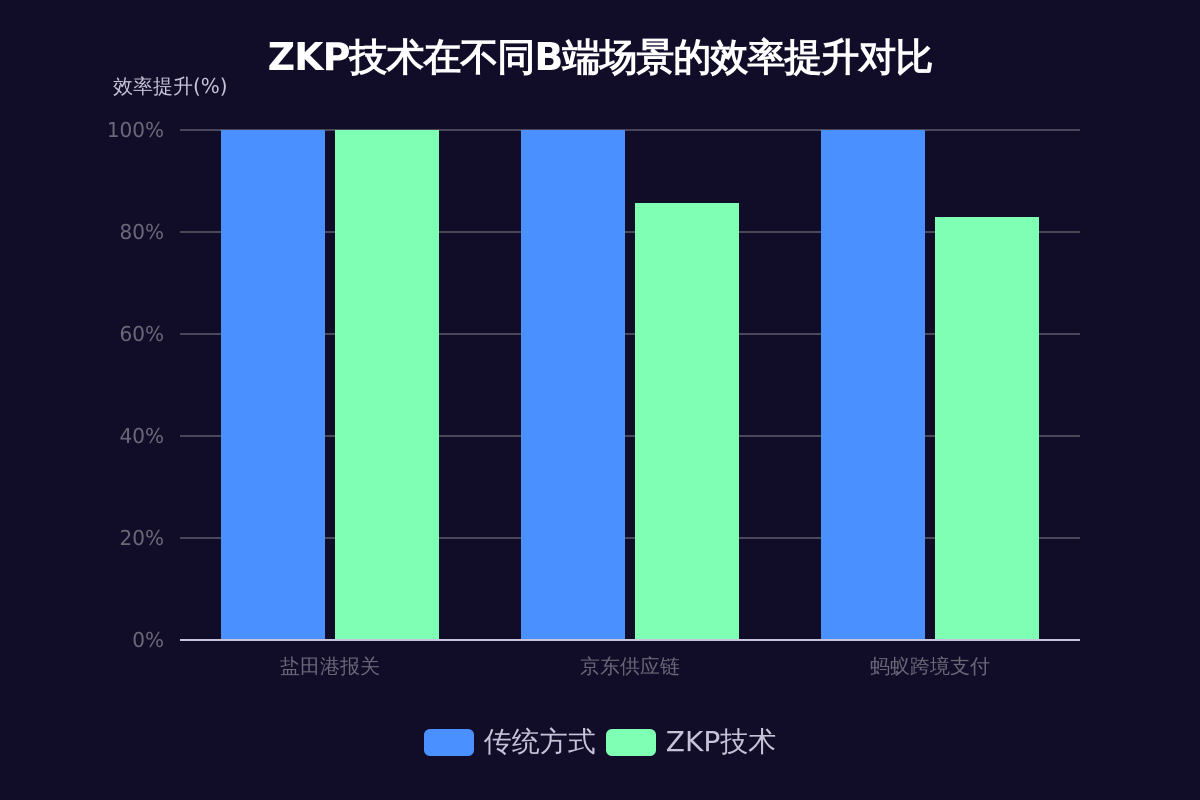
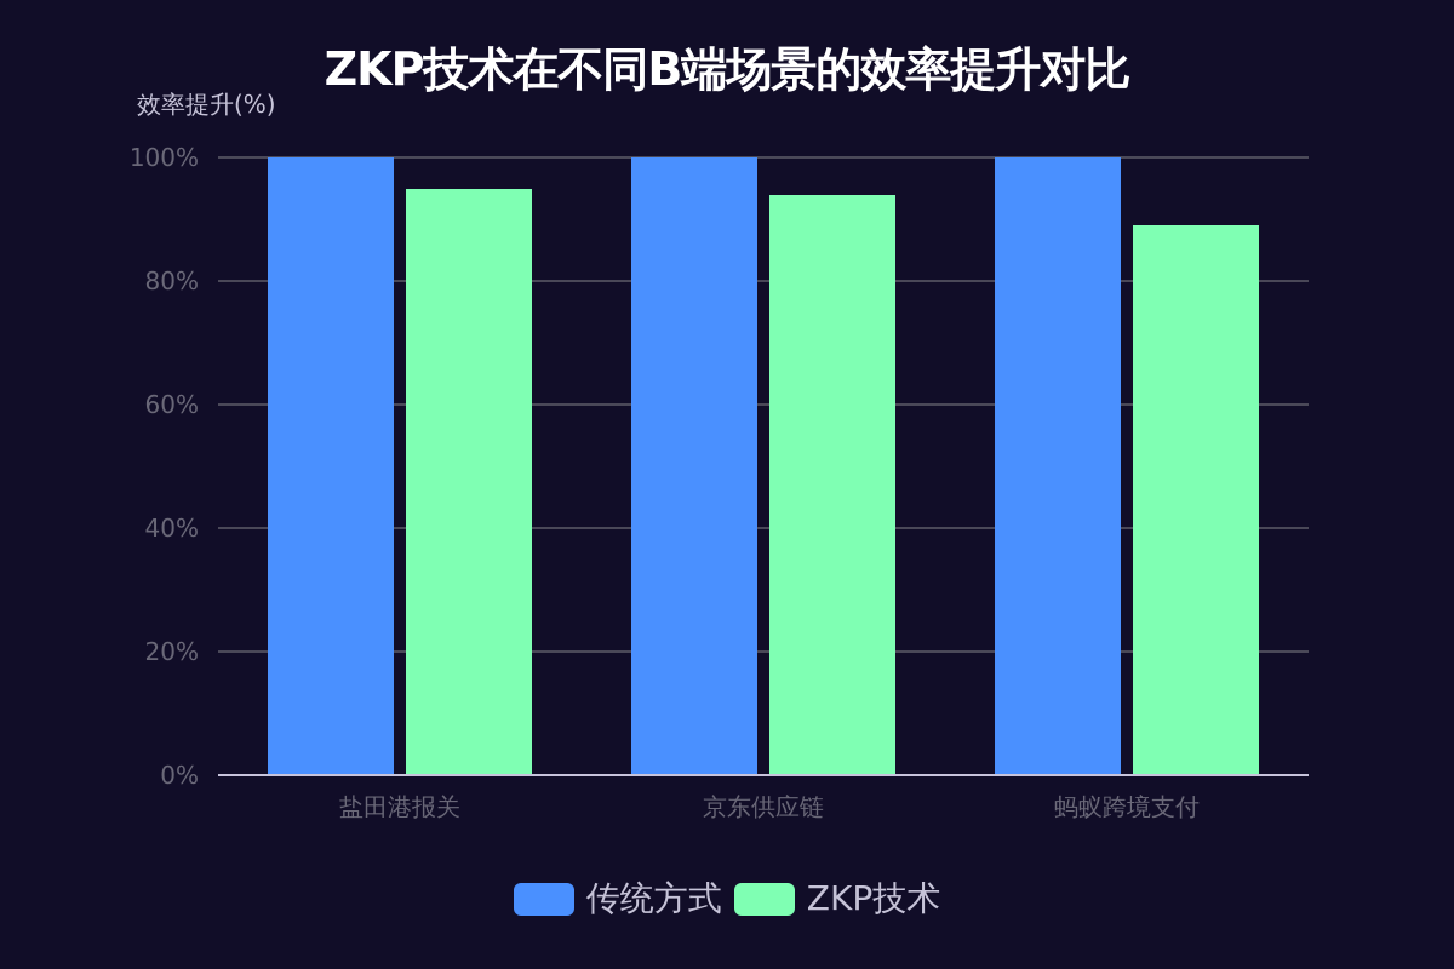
ZKP技术/盐田港报关: 100% -> 95%
ZKP技术/京东供应链: 86% -> 94%
ZKP技术/蚂蚁跨境支付: 83% -> 89%
